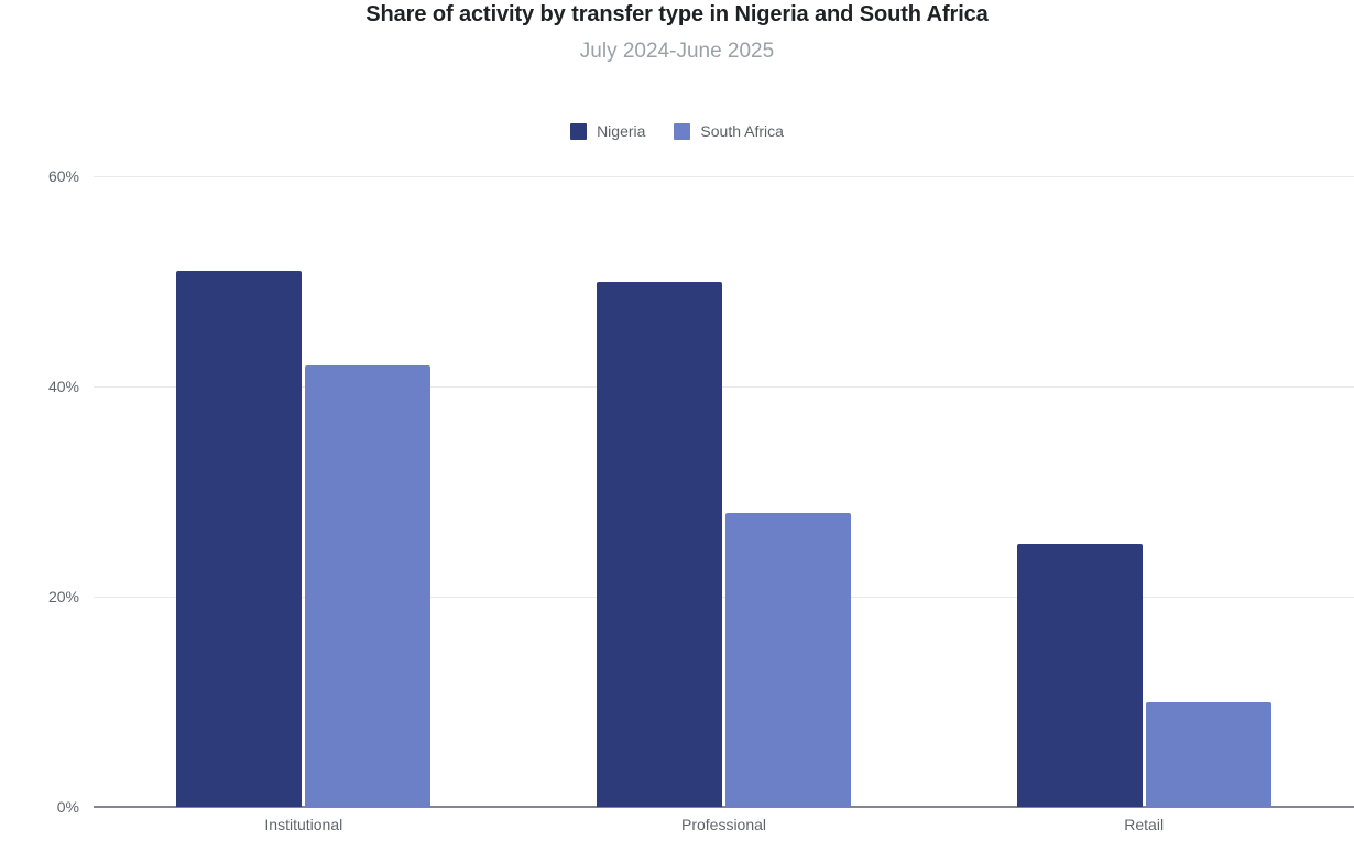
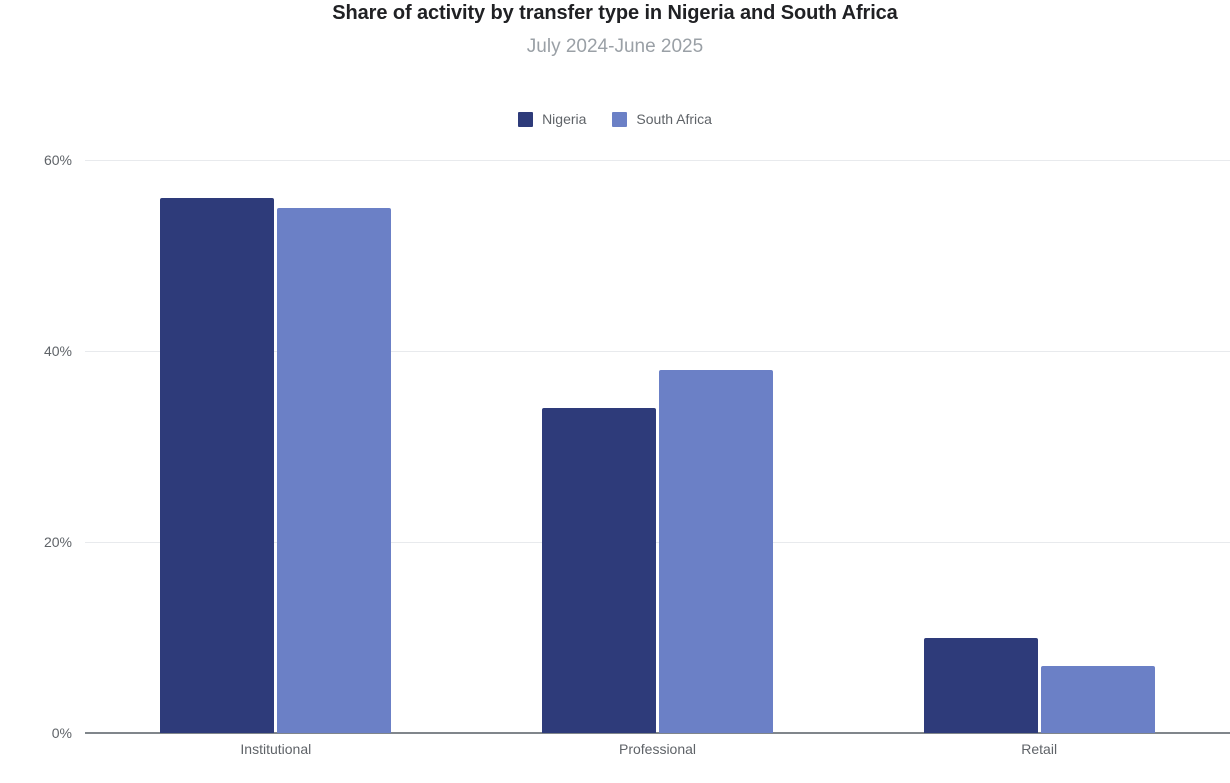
Nigeria/Institutional: 51% -> 56%
South Africa/Institutional: 42% -> 55%
Nigeria/Professional: 50% -> 34%
South Africa/Professional: 28% -> 38%
Nigeria/Retail: 25% -> 10%
South Africa/Retail: 10% -> 7%
